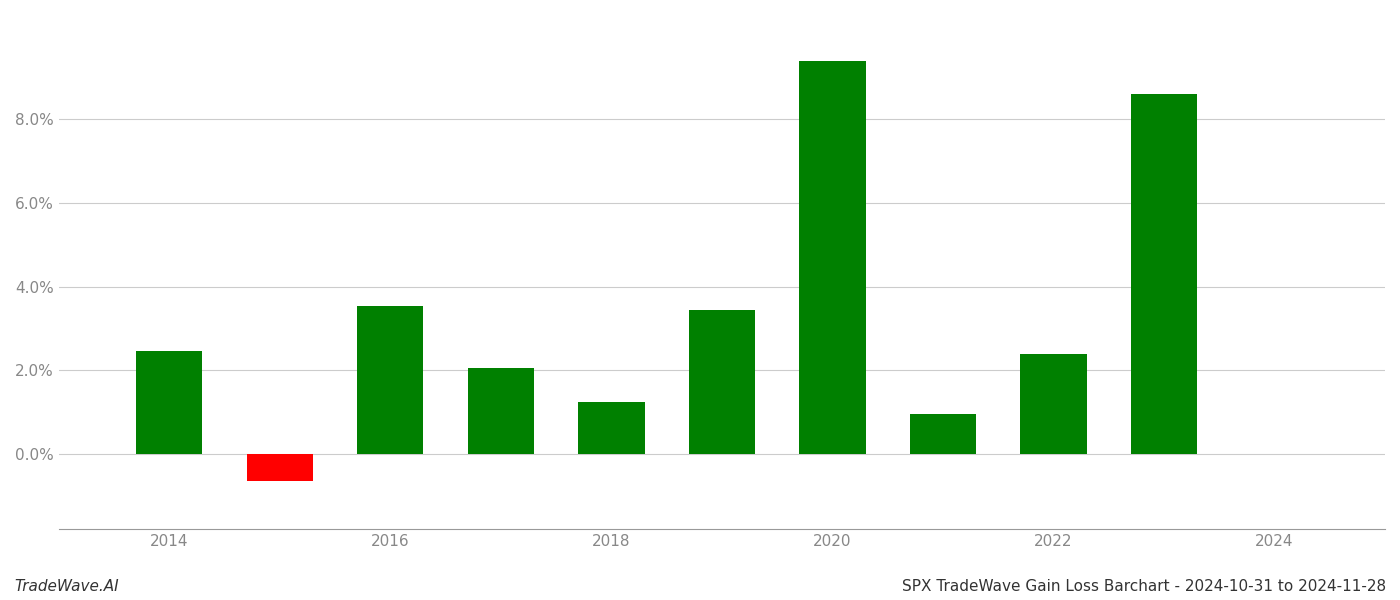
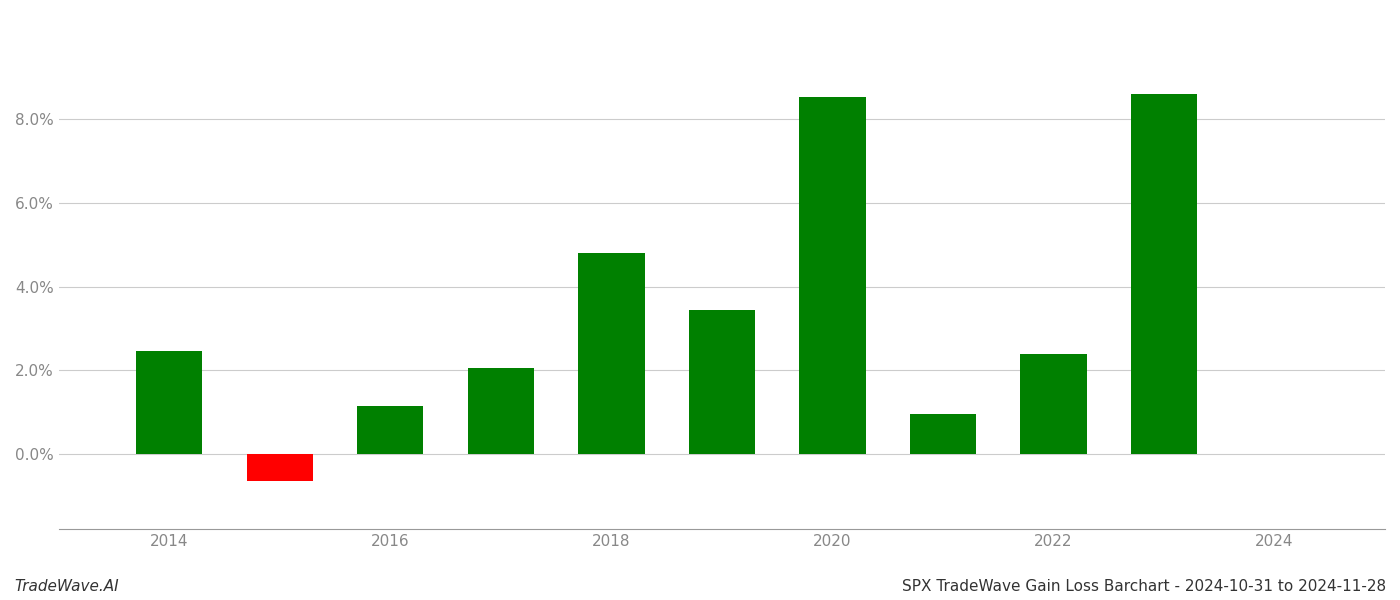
2016: 3.55% -> 1.15%
2018: 1.25% -> 4.80%
2020: 9.40% -> 8.55%
